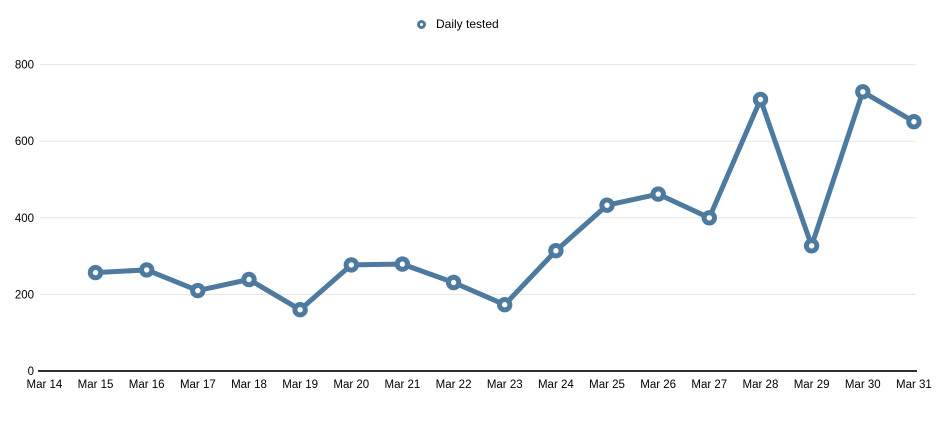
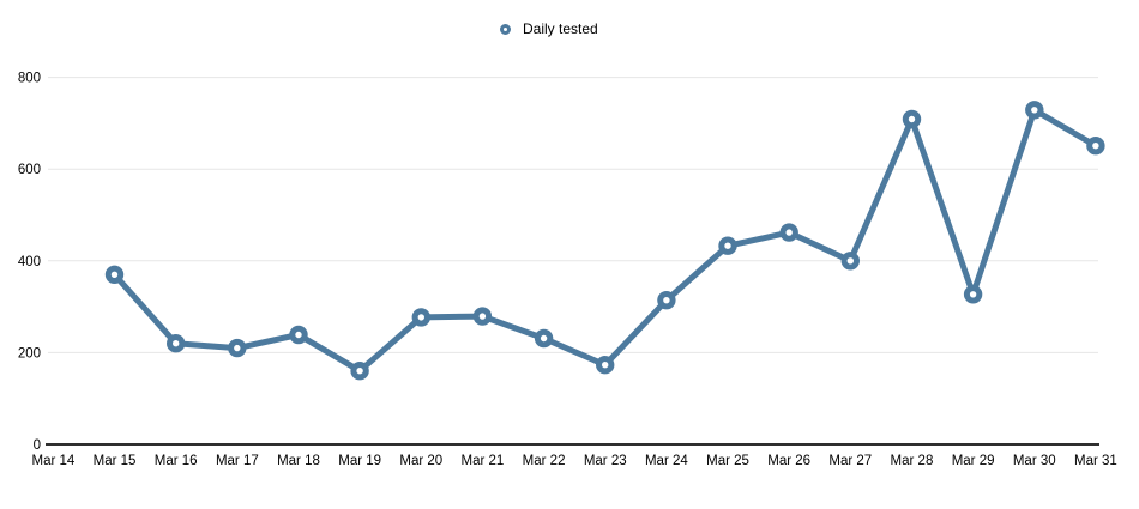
Mar 15: 260 -> 370
Mar 16: 260 -> 220
